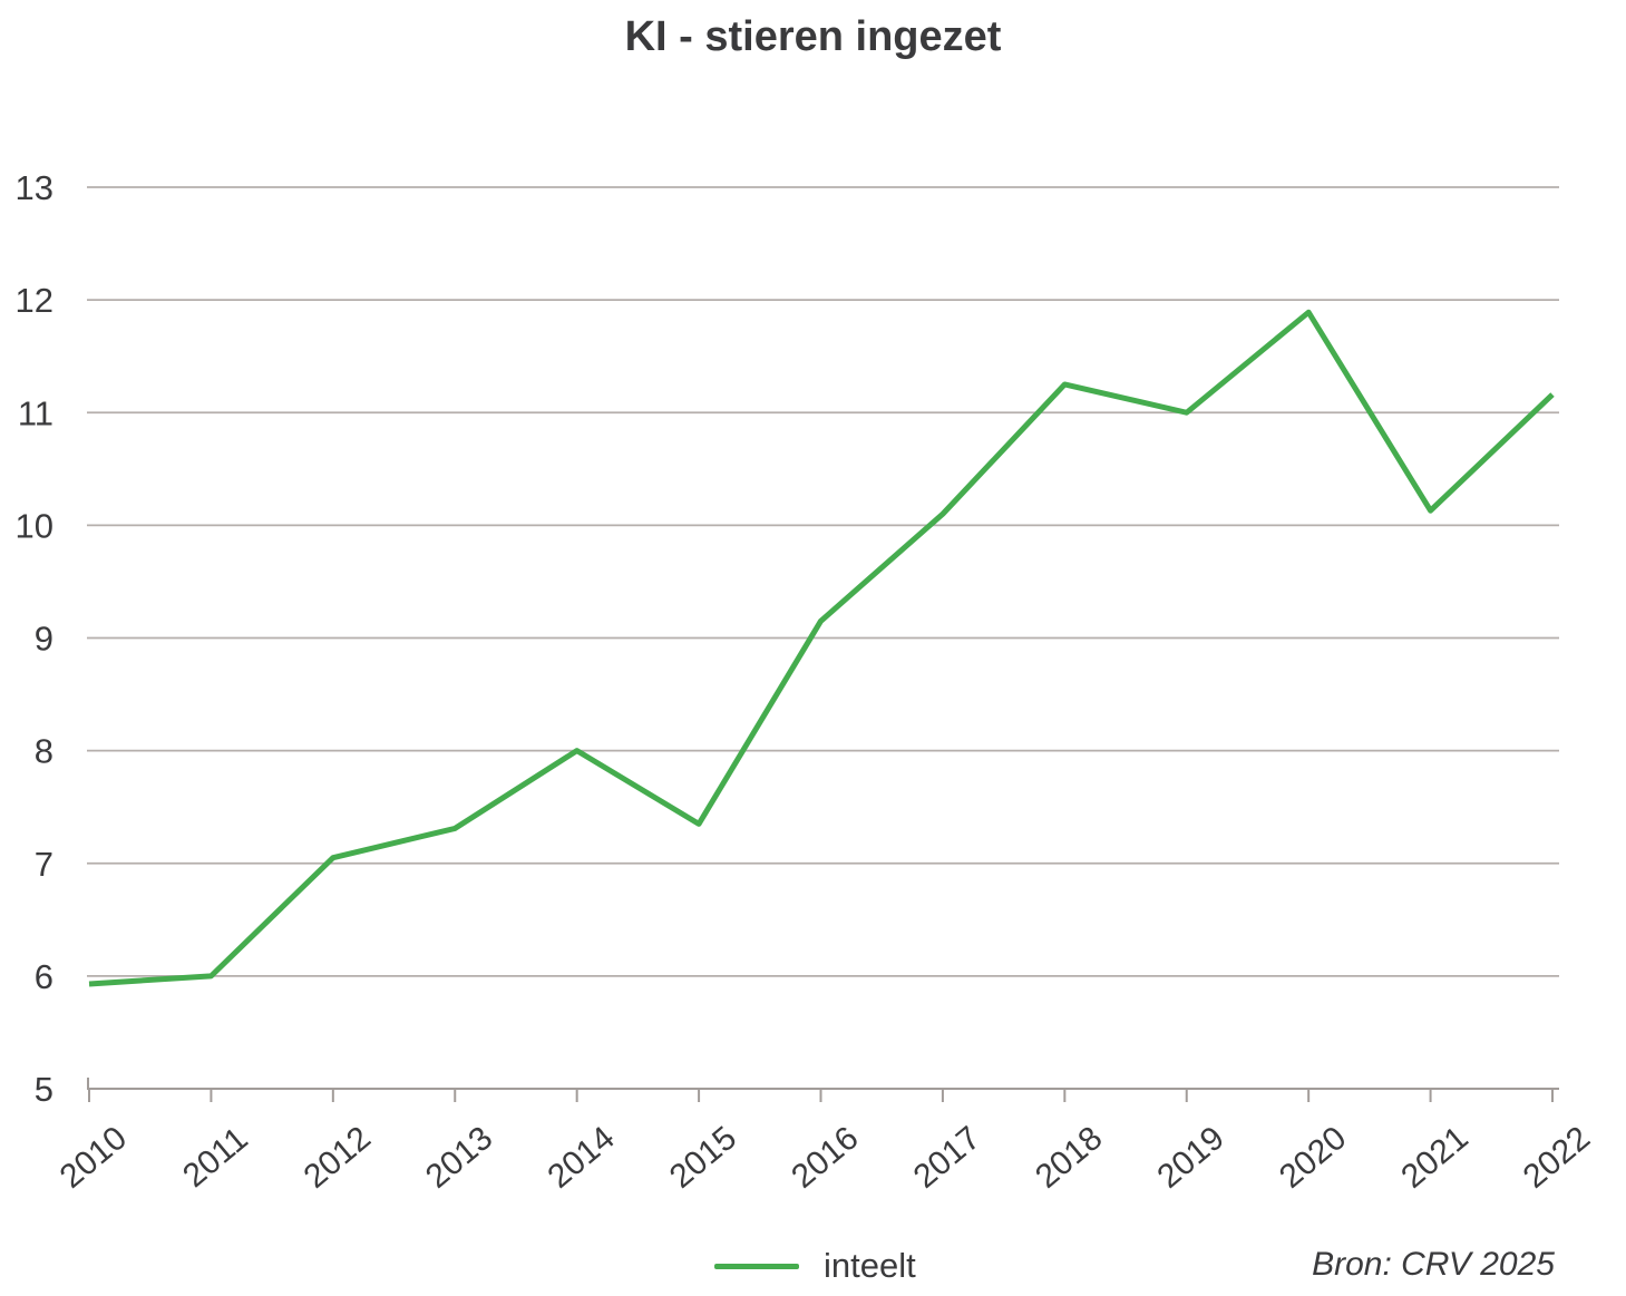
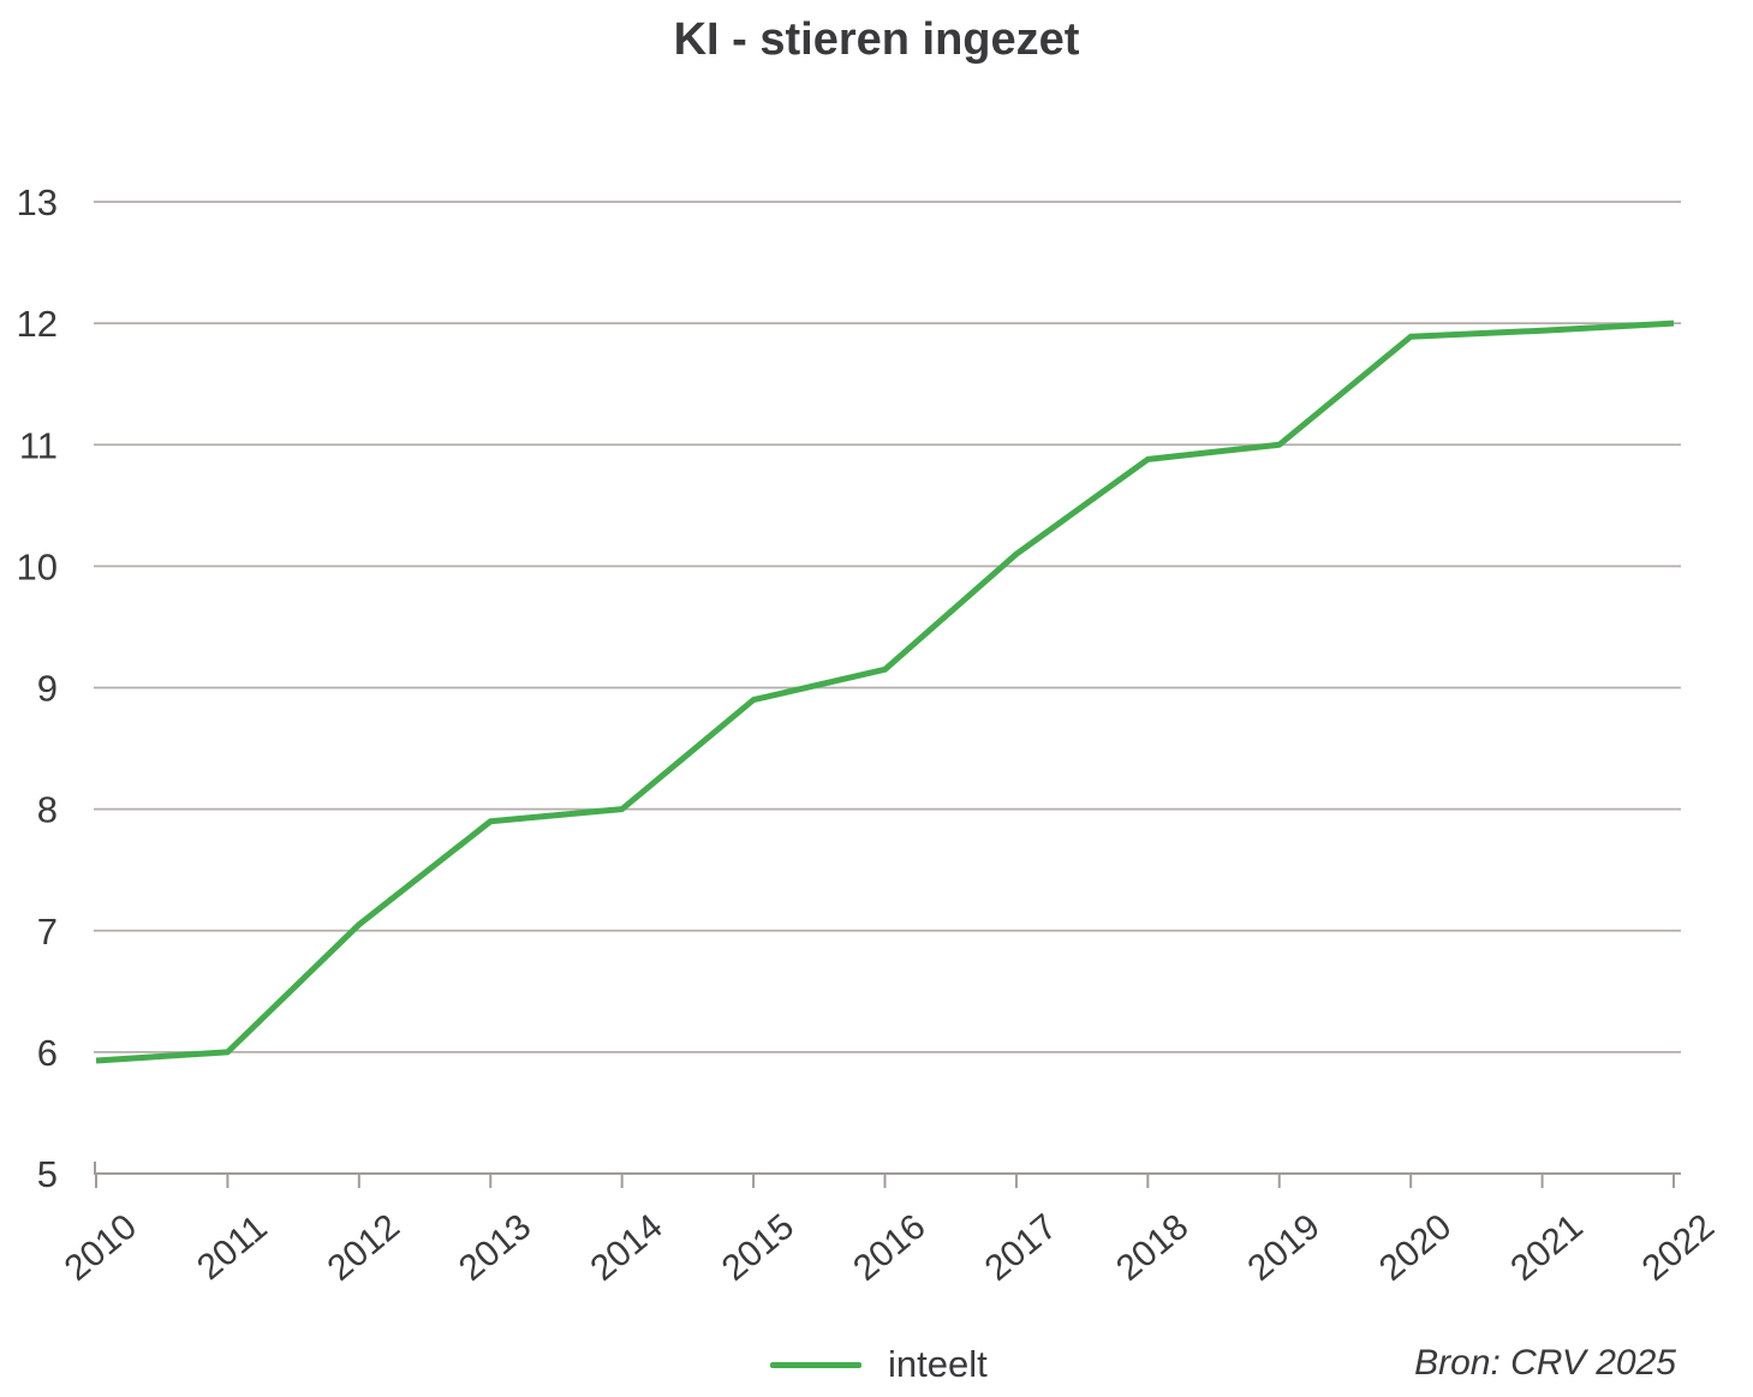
2013: 7.31 -> 7.90
2015: 7.35 -> 8.90
2018: 11.25 -> 10.88
2021: 10.13 -> 11.94
2022: 11.16 -> 12.00
